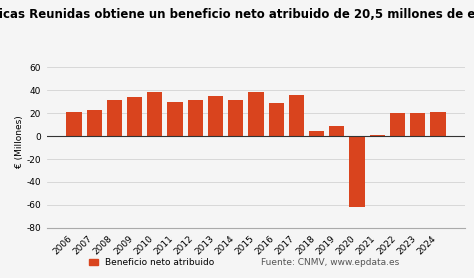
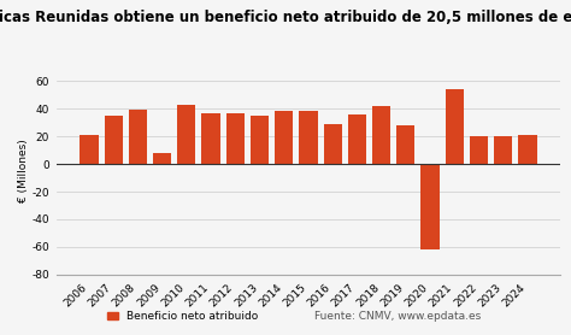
2007: 23 -> 35
2008: 31 -> 39
2009: 34 -> 8
2010: 38 -> 43
2011: 30 -> 37
2012: 31 -> 37
2014: 31 -> 38
2018: 4 -> 42
2019: 9 -> 28
2021: 1 -> 54
